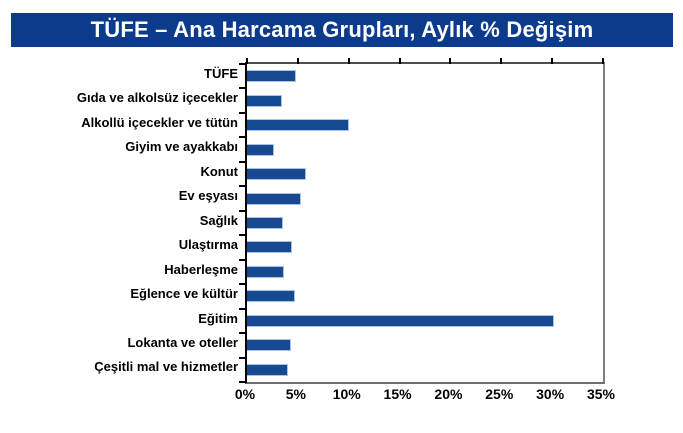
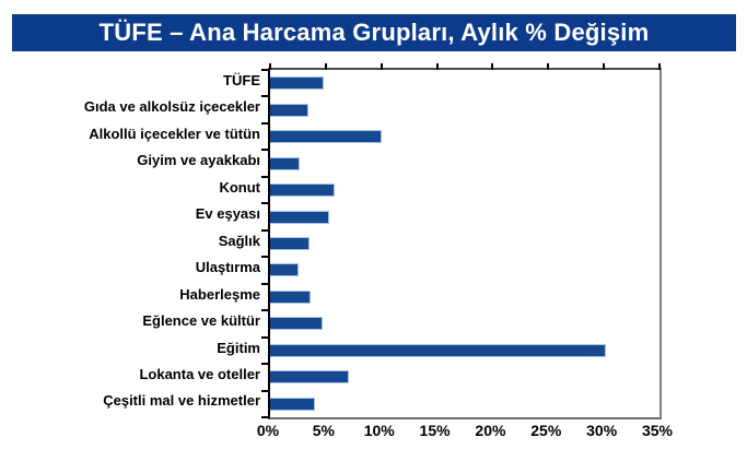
Ulaştırma: 4.4% -> 2.6%
Lokanta ve oteller: 4.3% -> 7.1%
